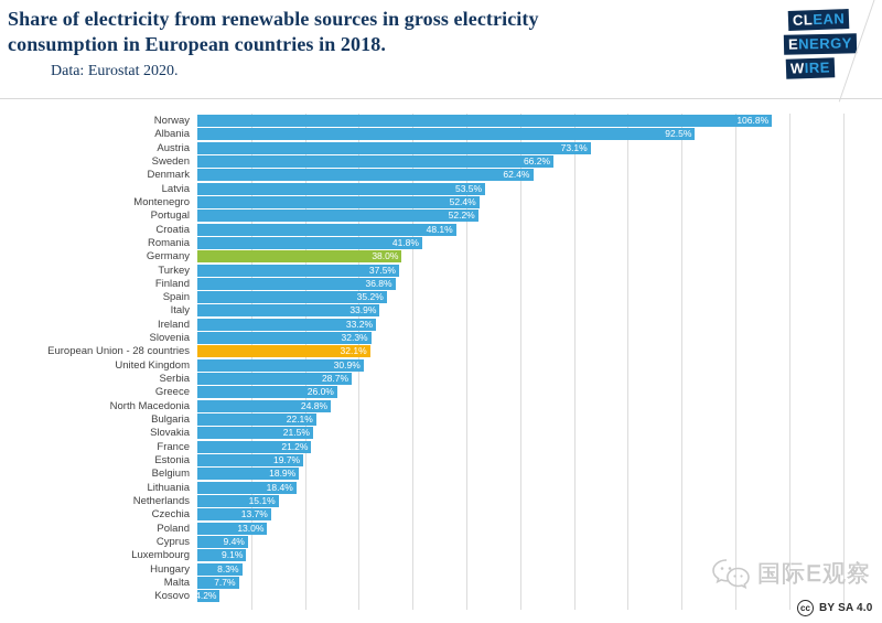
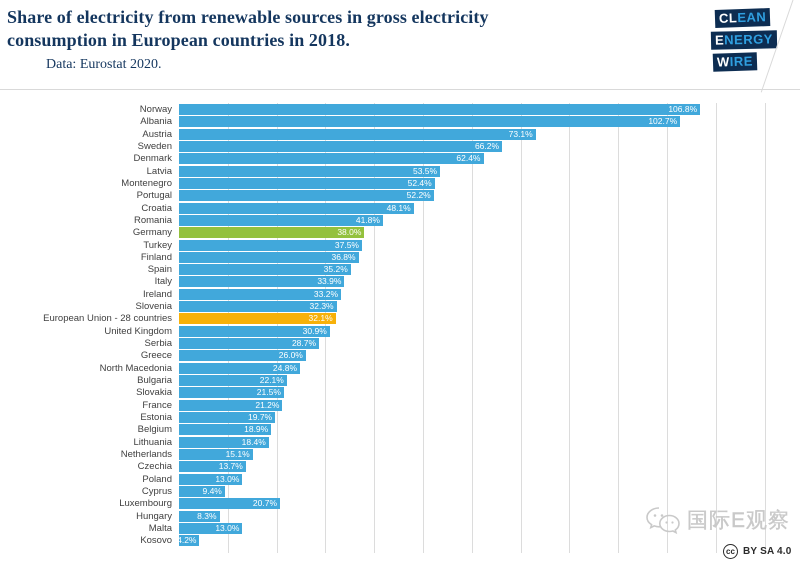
Albania: 92.5% -> 102.7%
Luxembourg: 9.1% -> 20.7%
Malta: 7.7% -> 13.0%
